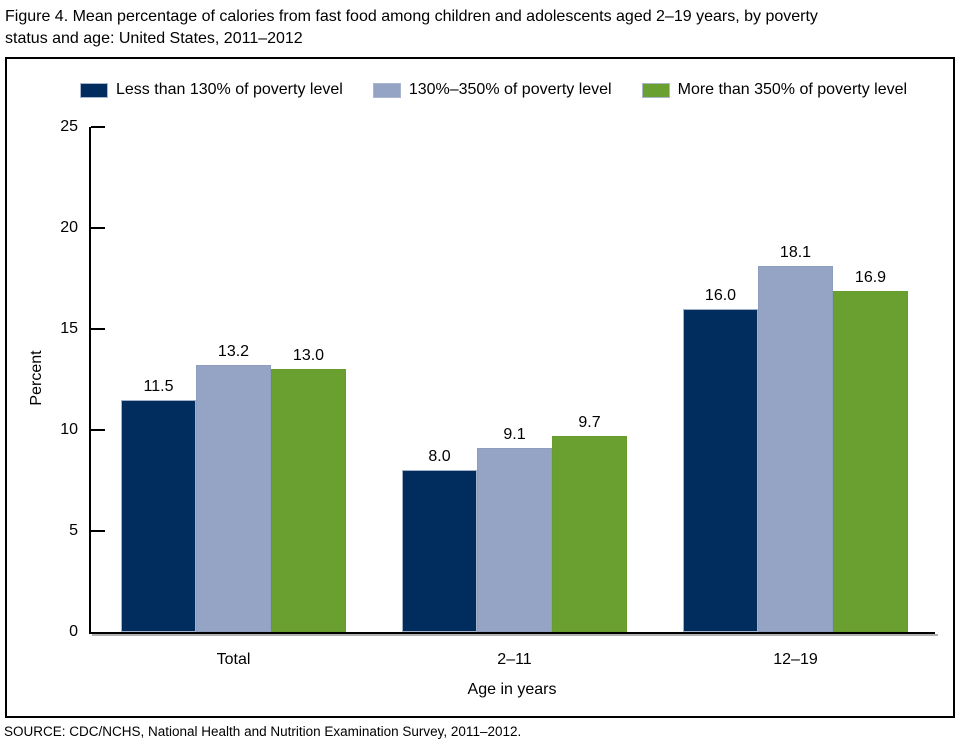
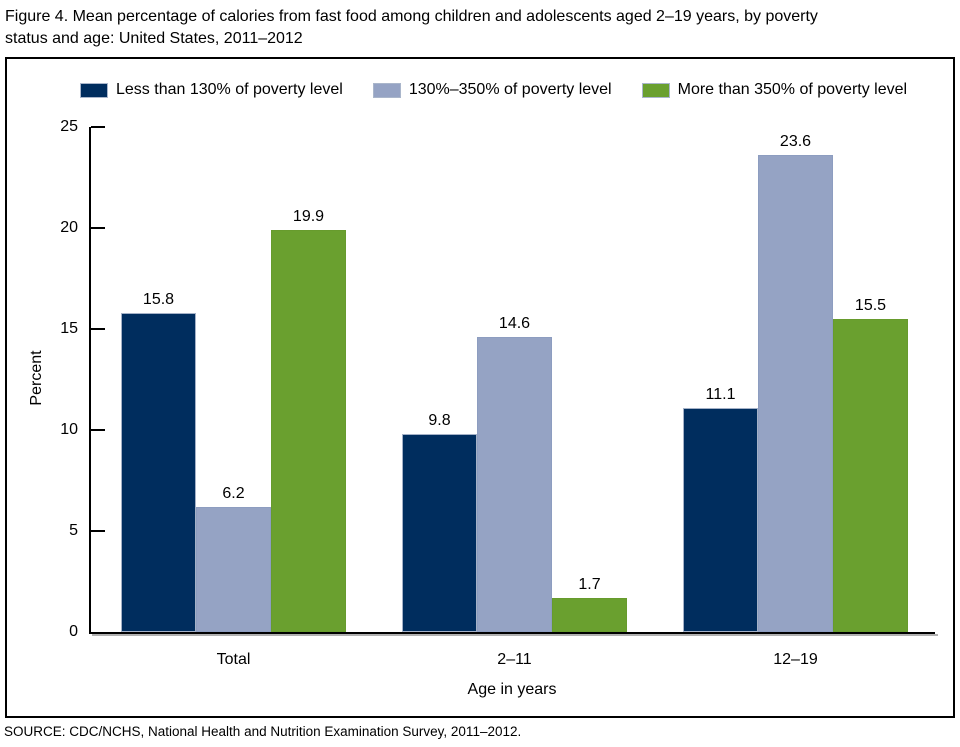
Less than 130% of poverty level/Total: 11.5 -> 15.8
130%–350% of poverty level/Total: 13.2 -> 6.2
More than 350% of poverty level/Total: 13.0 -> 19.9
Less than 130% of poverty level/2–11: 8.0 -> 9.8
130%–350% of poverty level/2–11: 9.1 -> 14.6
More than 350% of poverty level/2–11: 9.7 -> 1.7
Less than 130% of poverty level/12–19: 16.0 -> 11.1
130%–350% of poverty level/12–19: 18.1 -> 23.6
More than 350% of poverty level/12–19: 16.9 -> 15.5
